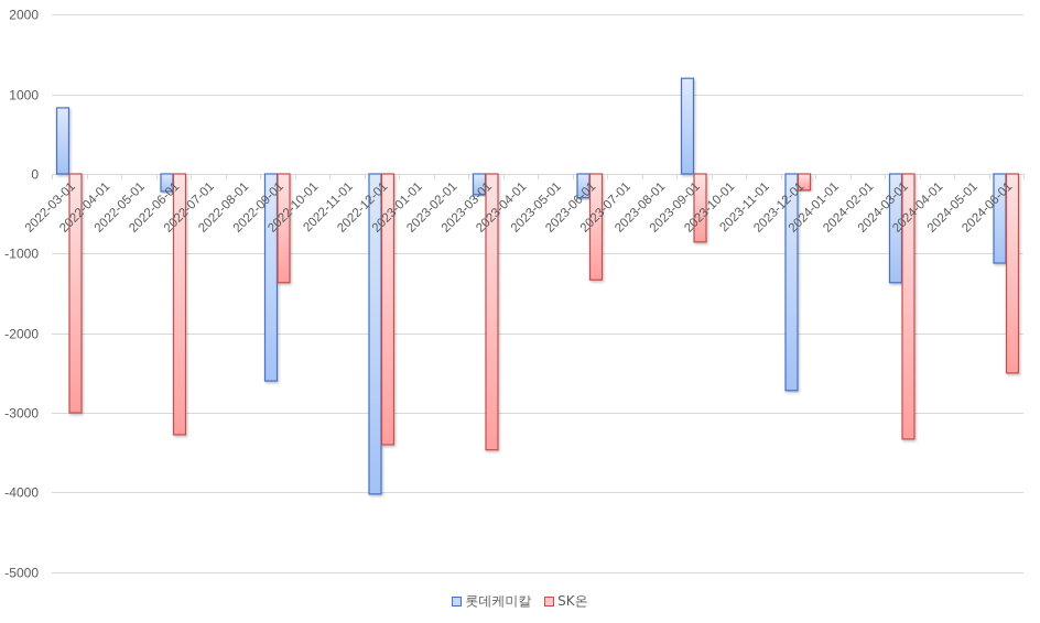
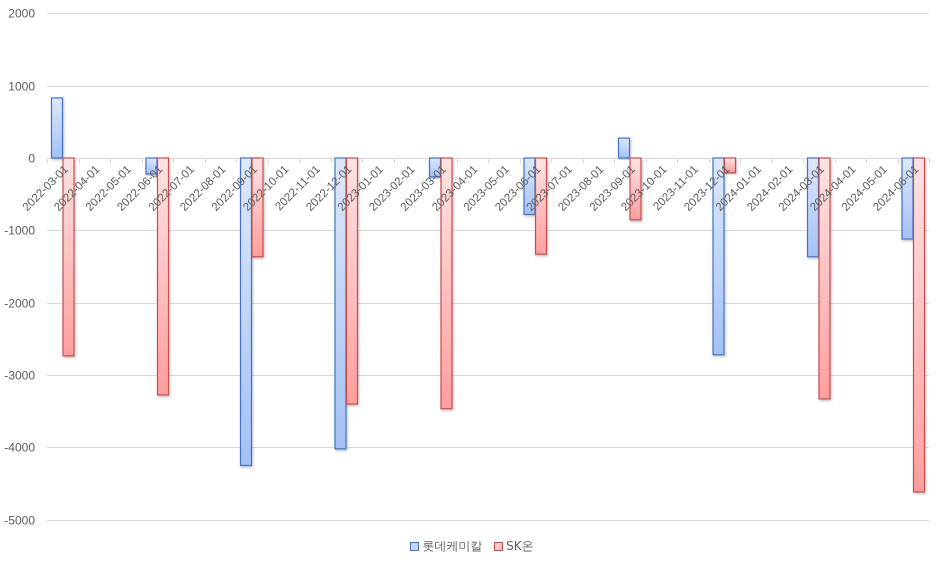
SK온/2022-03-01: -3000 -> -2700
롯데케미칼/2022-09-01: -2600 -> -4200
롯데케미칼/2023-06-01: -300 -> -800
롯데케미칼/2023-09-01: 1200 -> 300
SK온/2024-06-01: -2500 -> -4600
